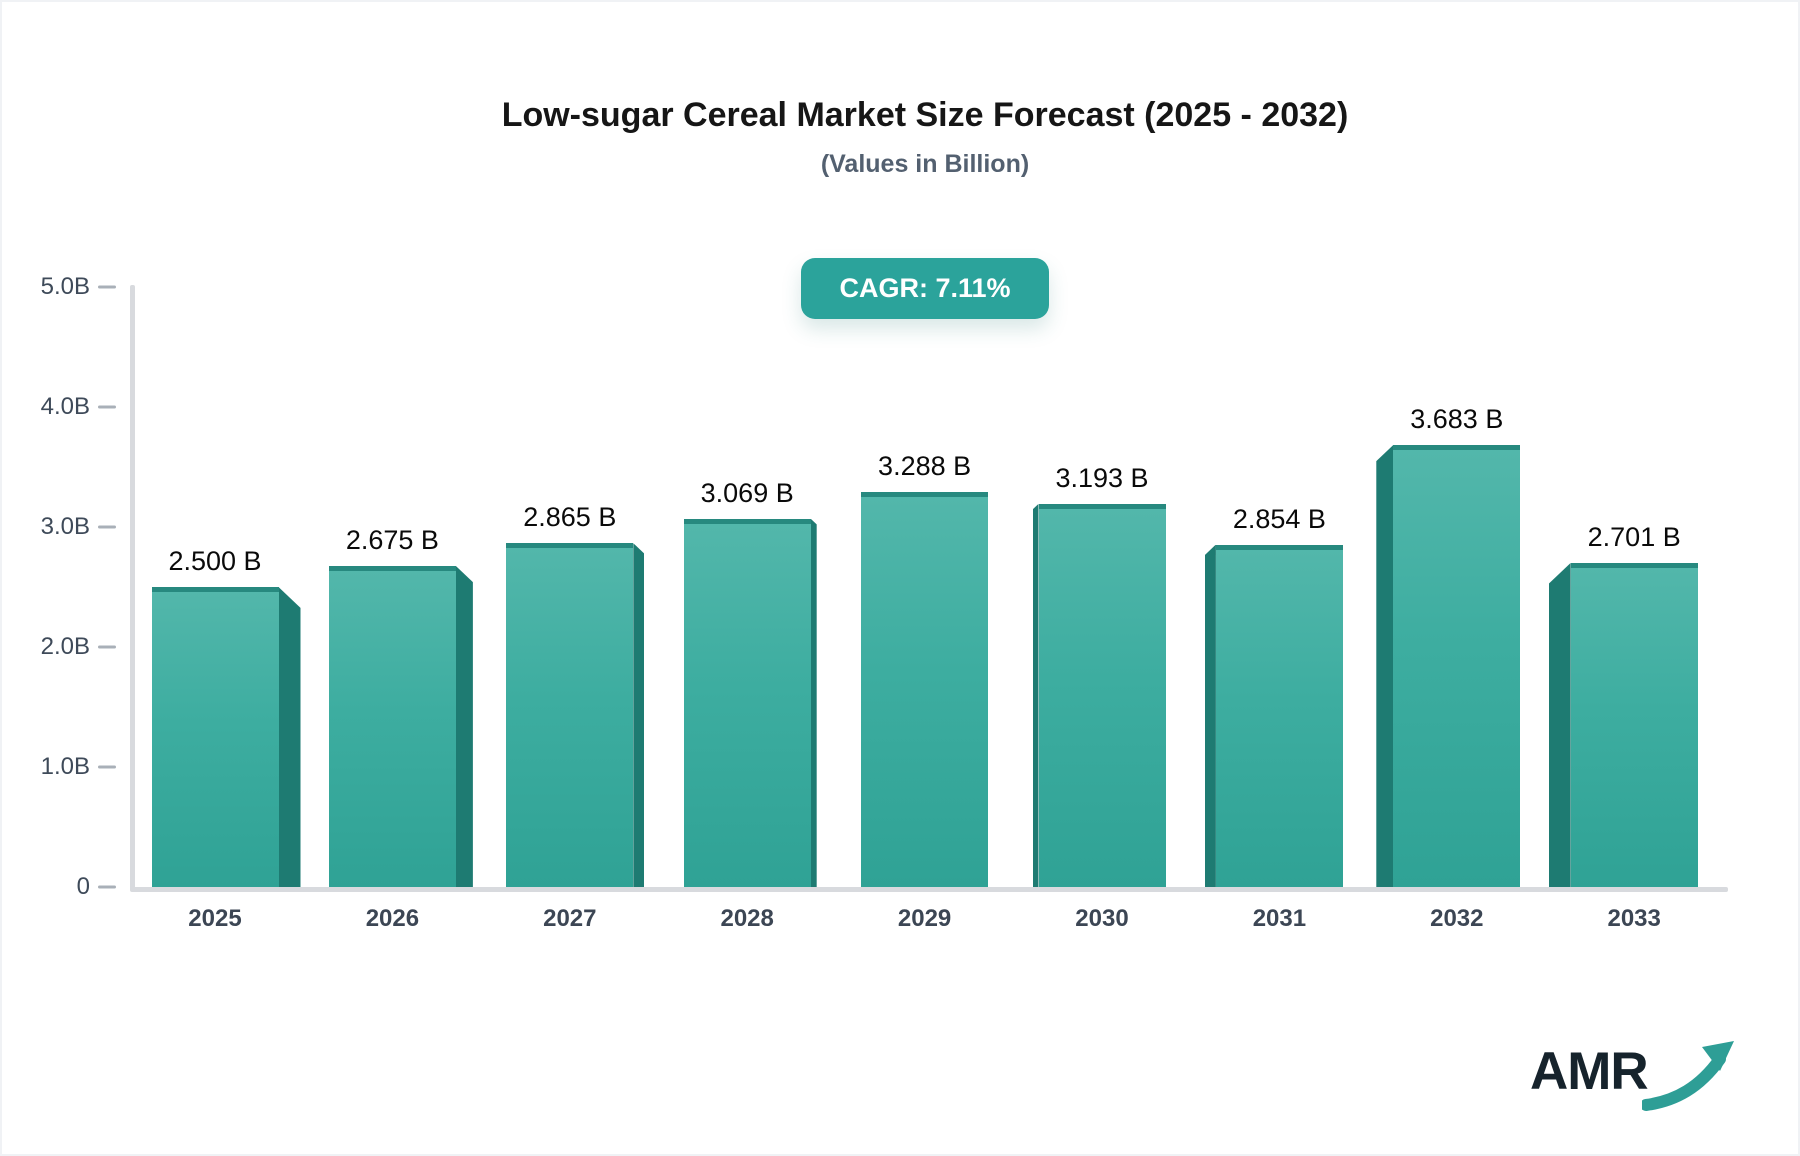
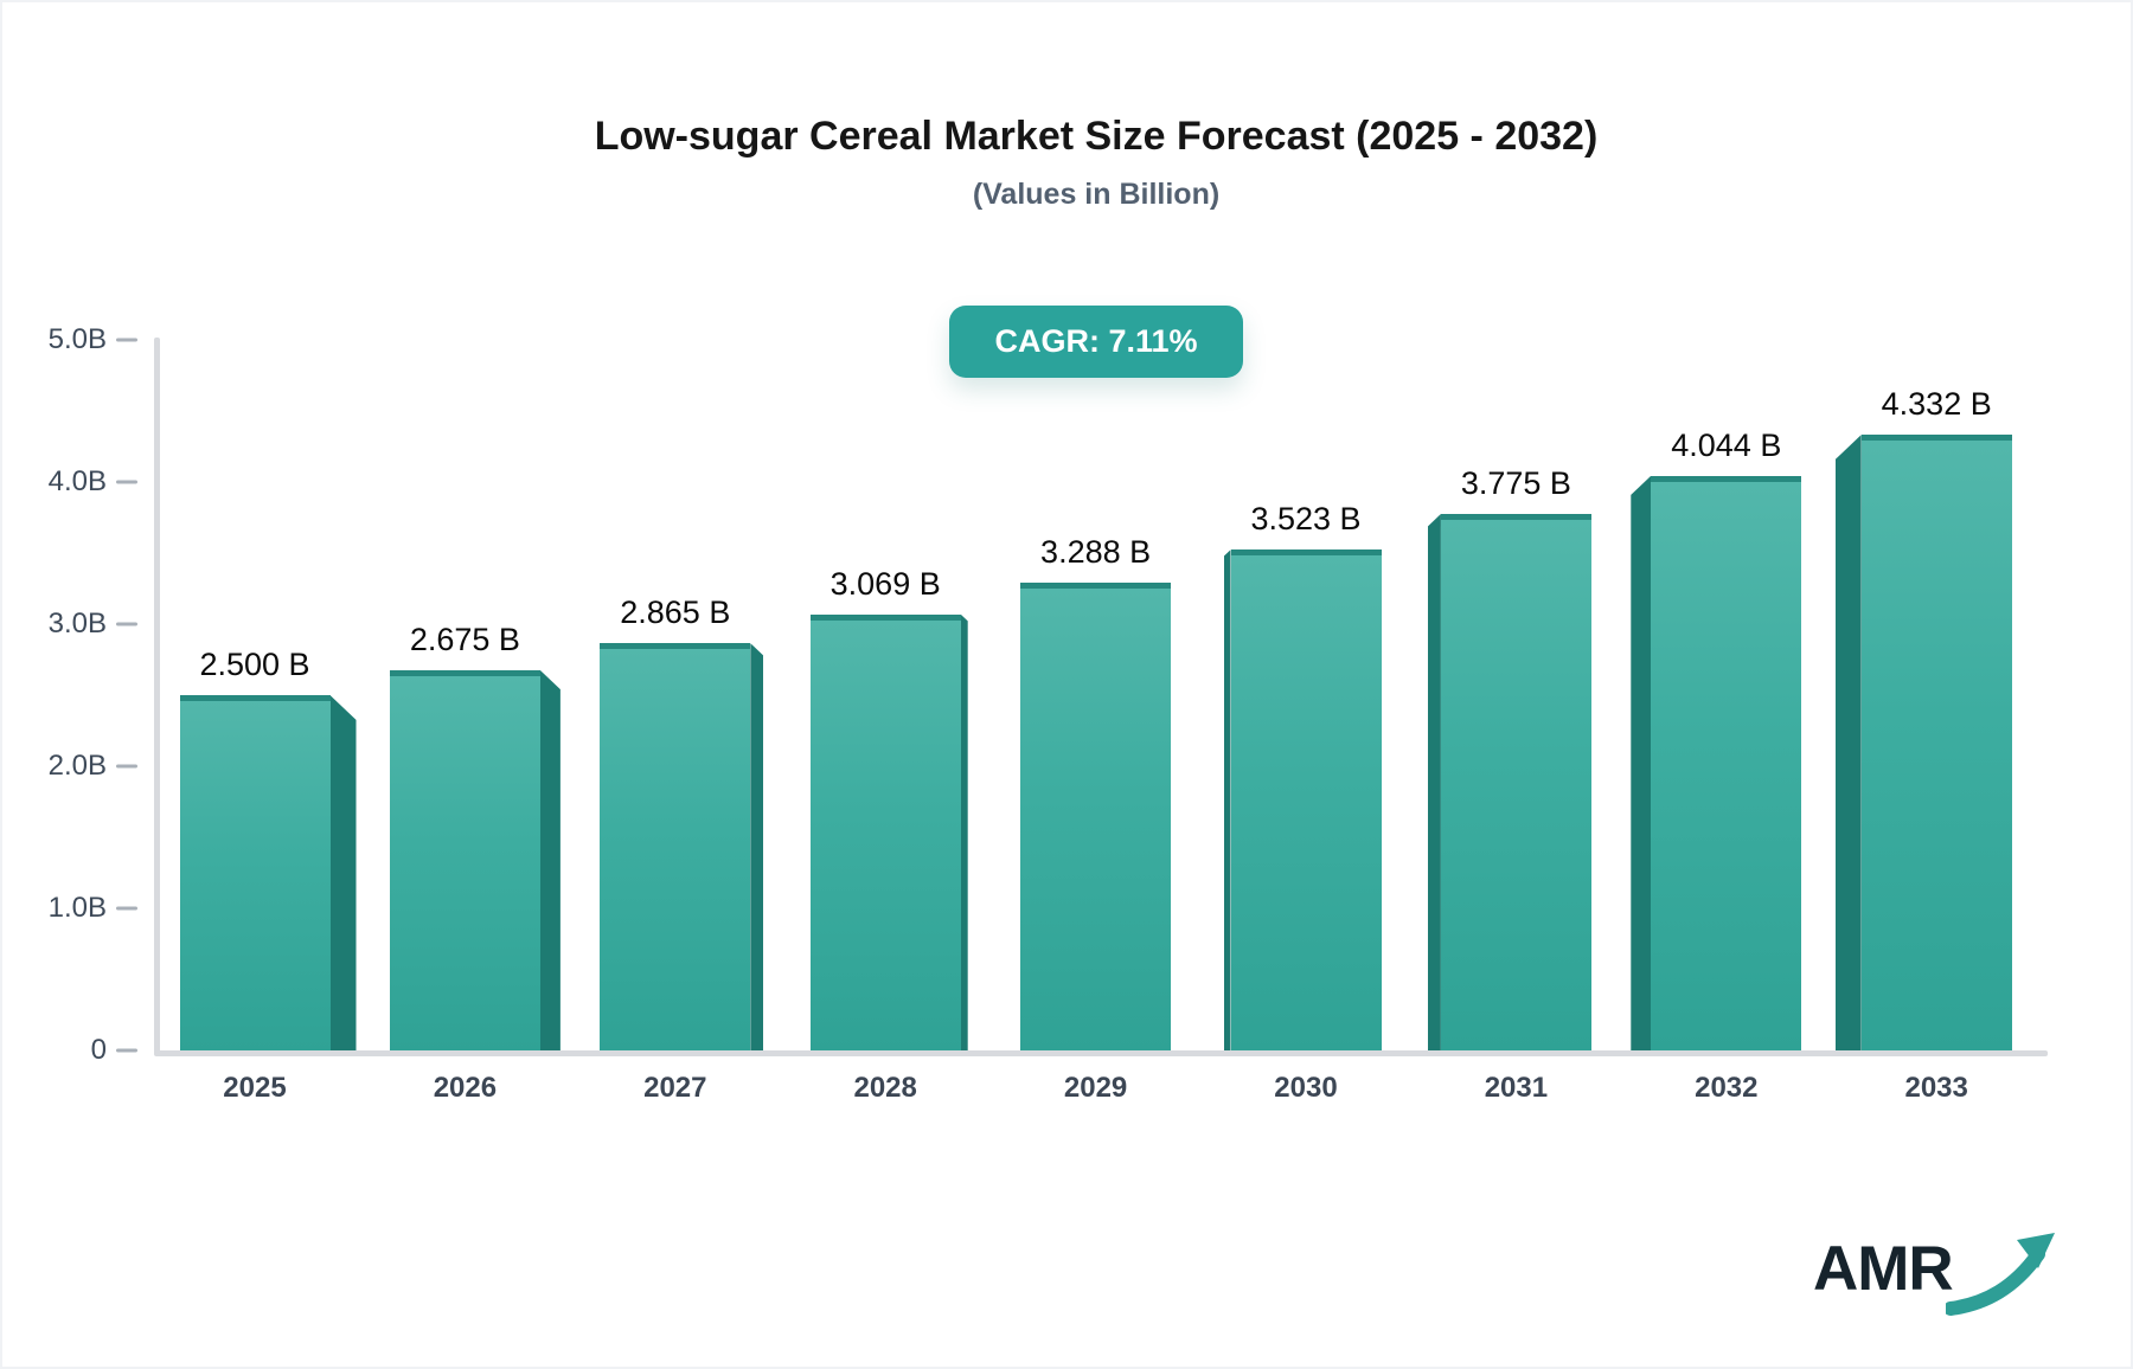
2030: 3.193 -> 3.523
2031: 2.854 -> 3.775
2032: 3.683 -> 4.044
2033: 2.701 -> 4.332
